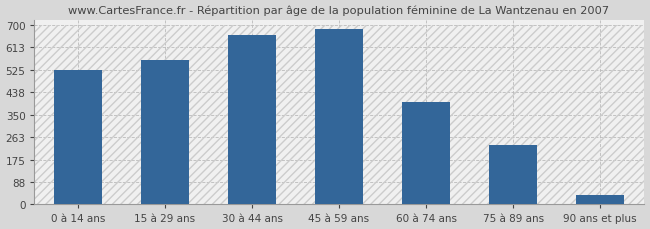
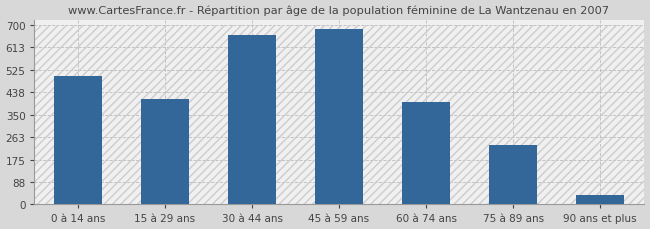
0 à 14 ans: 525 -> 500
15 à 29 ans: 565 -> 413
